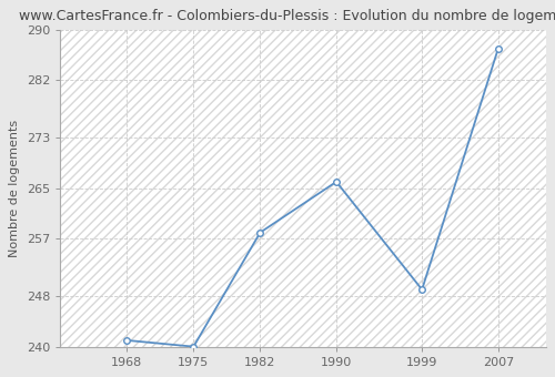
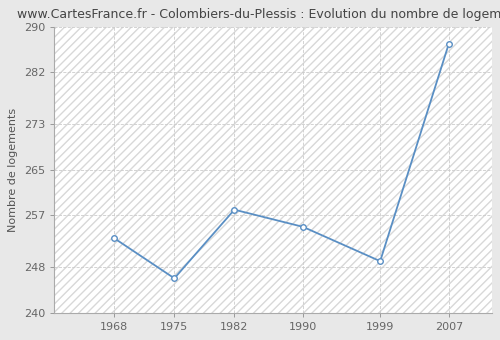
1968: 241 -> 253
1975: 240 -> 246
1990: 266 -> 255
